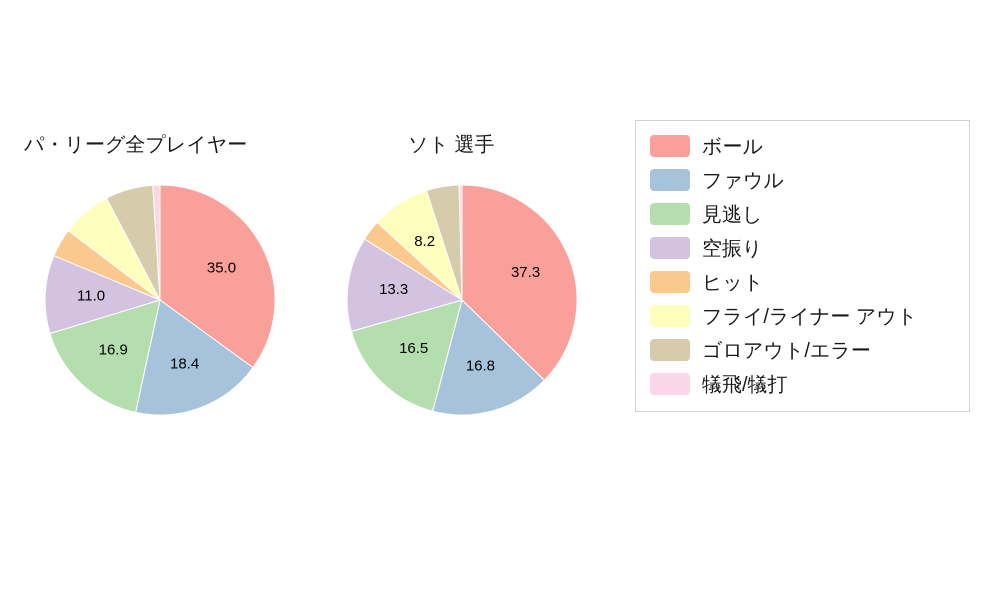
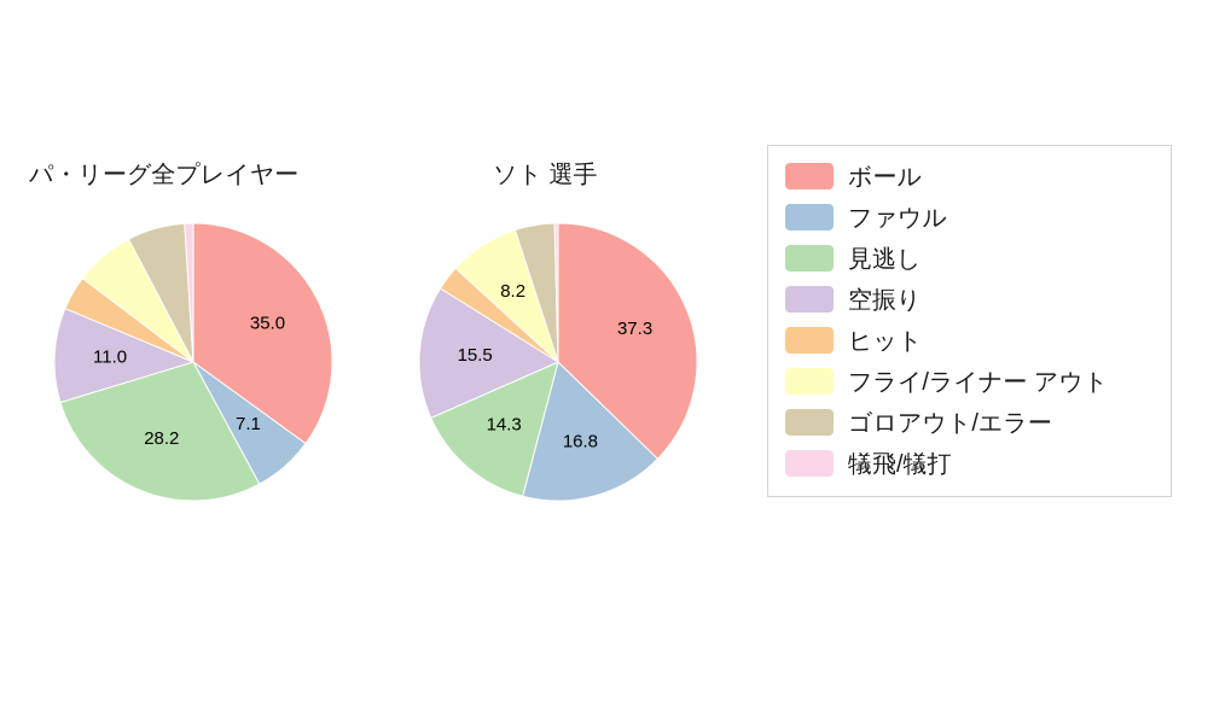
パ・リーグ全プレイヤー/ファウル: 18.4 -> 7.1
パ・リーグ全プレイヤー/見逃し: 16.9 -> 28.2
ソト 選手/見逃し: 16.5 -> 14.3
ソト 選手/空振り: 13.3 -> 15.5
